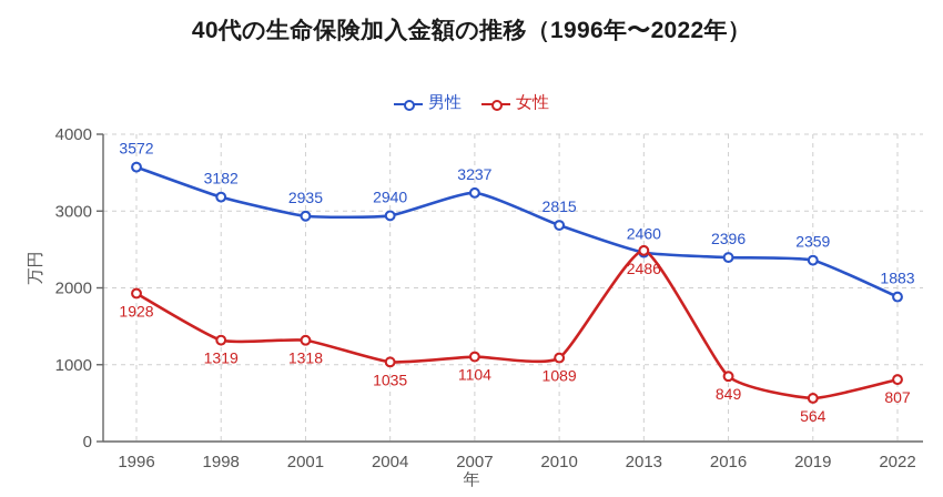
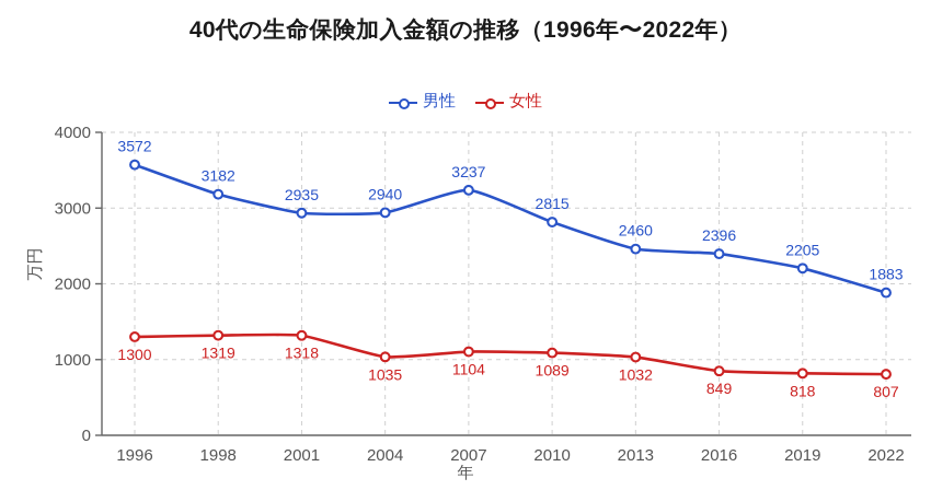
女性/1996: 1928 -> 1300
女性/2013: 2486 -> 1032
男性/2019: 2359 -> 2205
女性/2019: 564 -> 818
